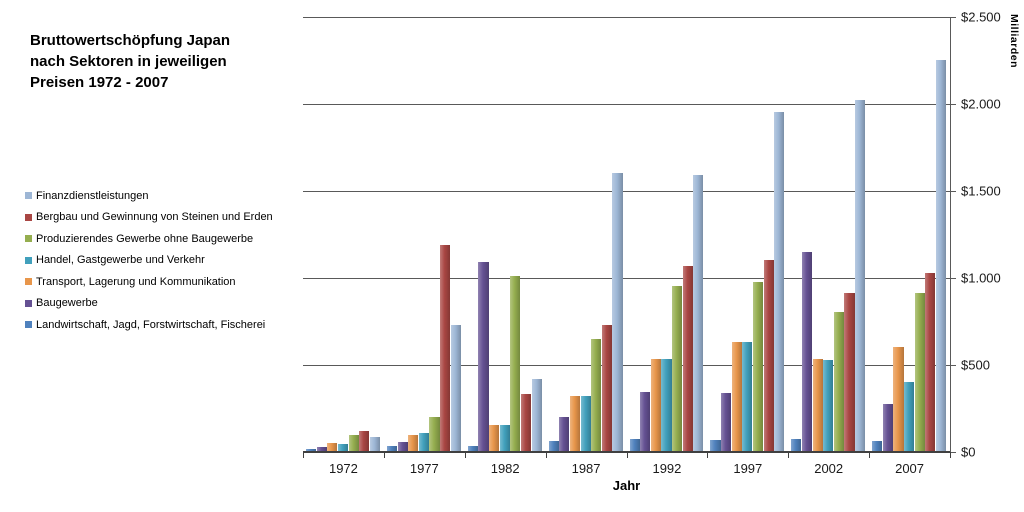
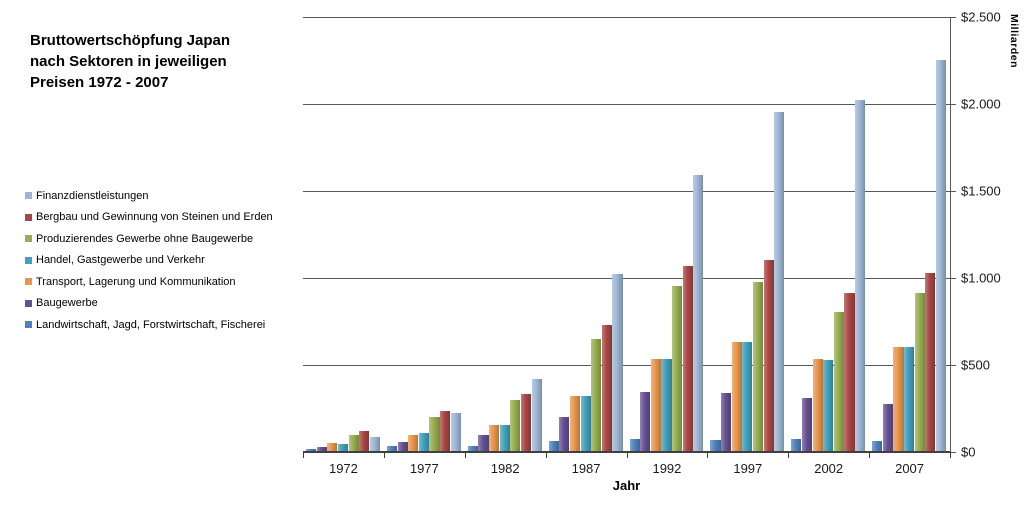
Bergbau und Gewinnung von Steinen und Erden/1977: $1190 -> $240
Finanzdienstleistungen/1977: $730 -> $220
Baugewerbe/1982: $1090 -> $100
Produzierendes Gewerbe ohne Baugewerbe/1982: $1010 -> $300
Finanzdienstleistungen/1987: $1600 -> $1020
Baugewerbe/2002: $1150 -> $310
Handel, Gastgewerbe und Verkehr/2007: $400 -> $600
